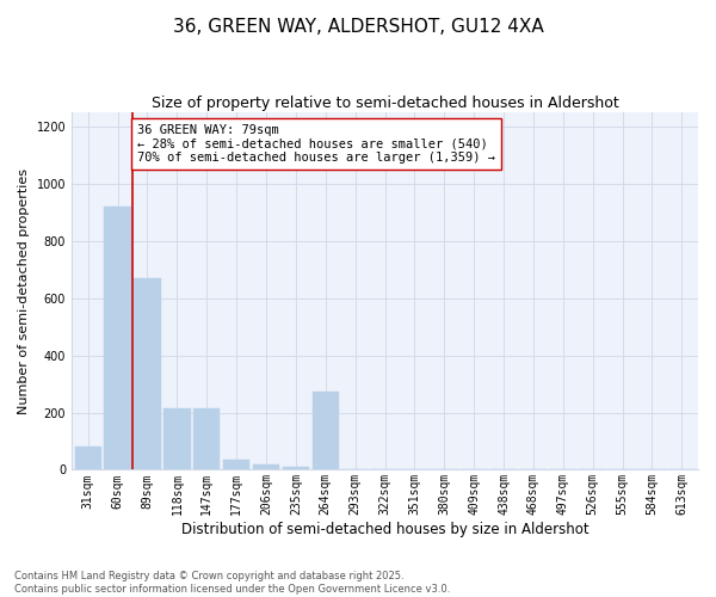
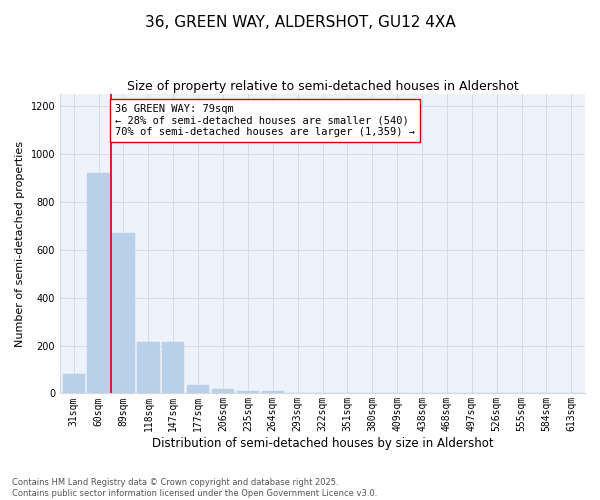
264sqm: 275 -> 12
